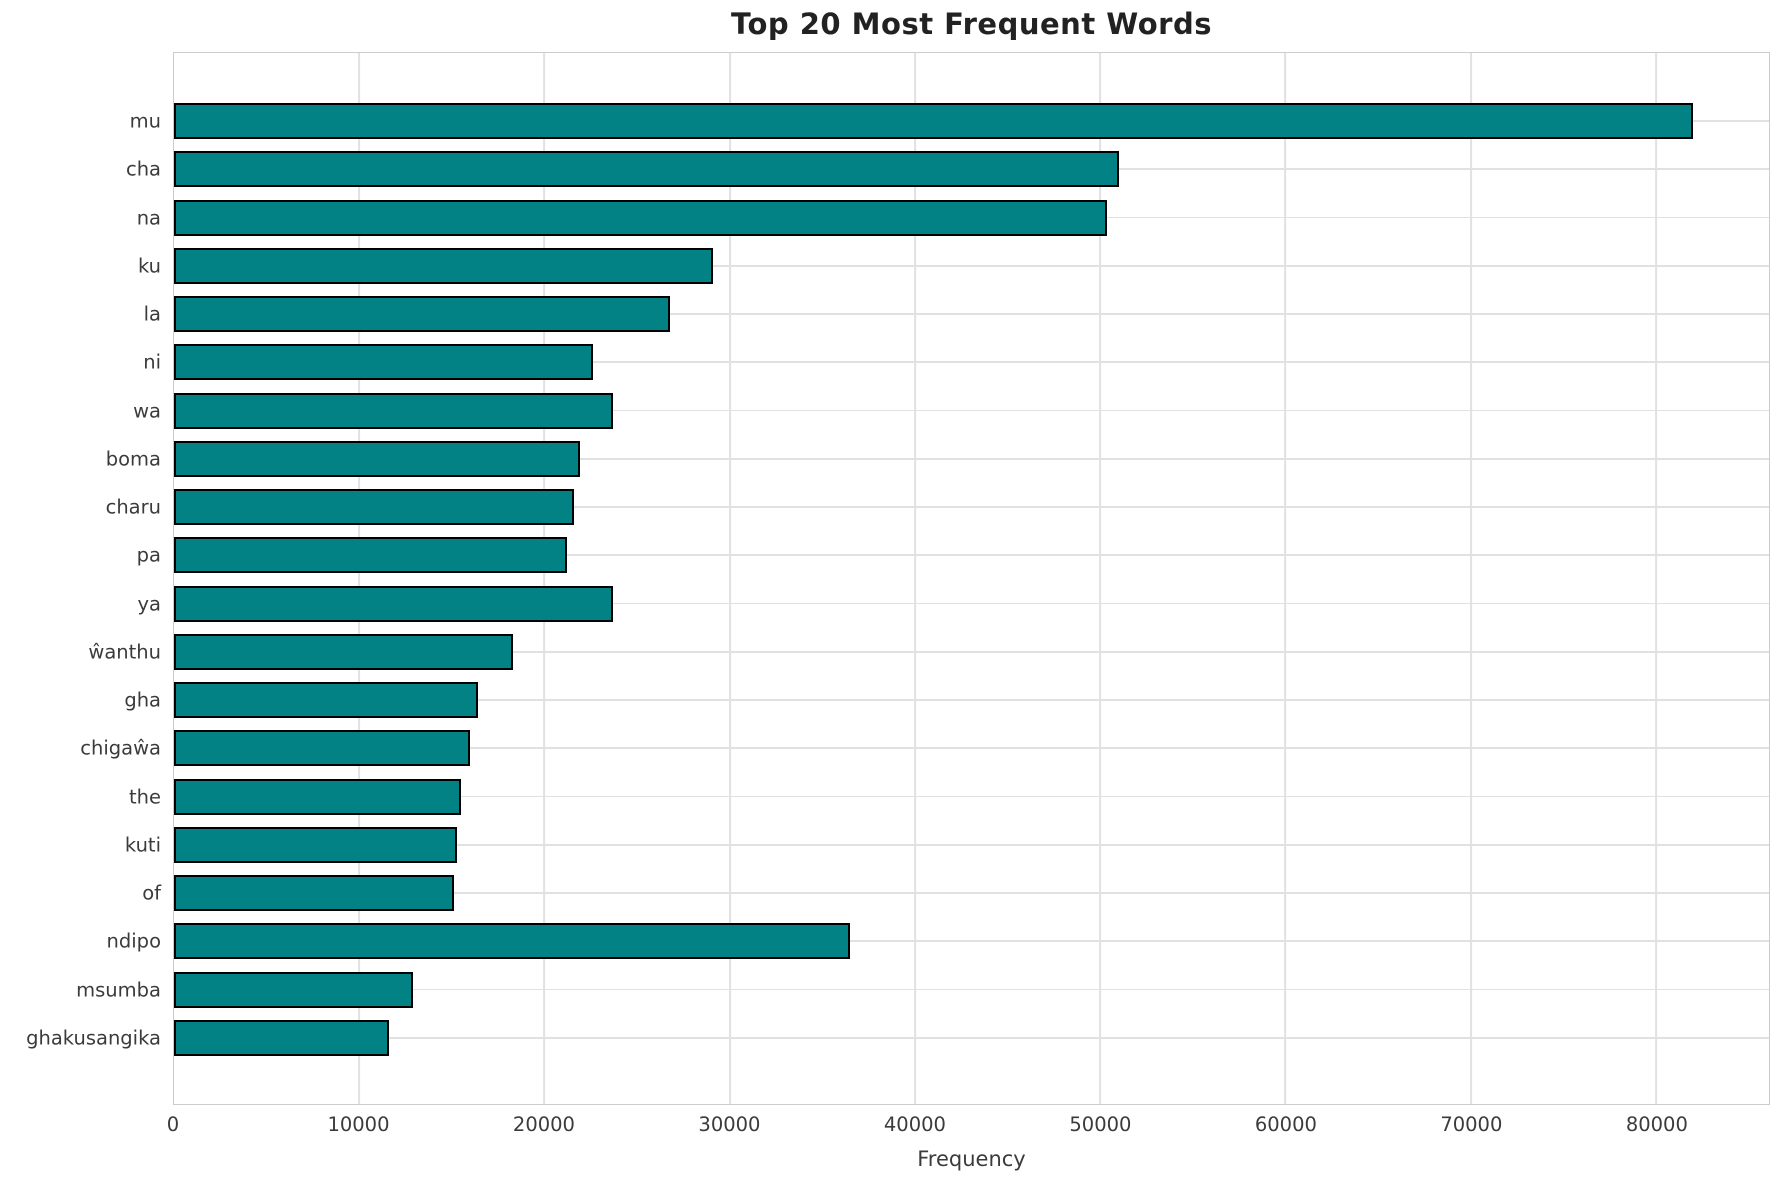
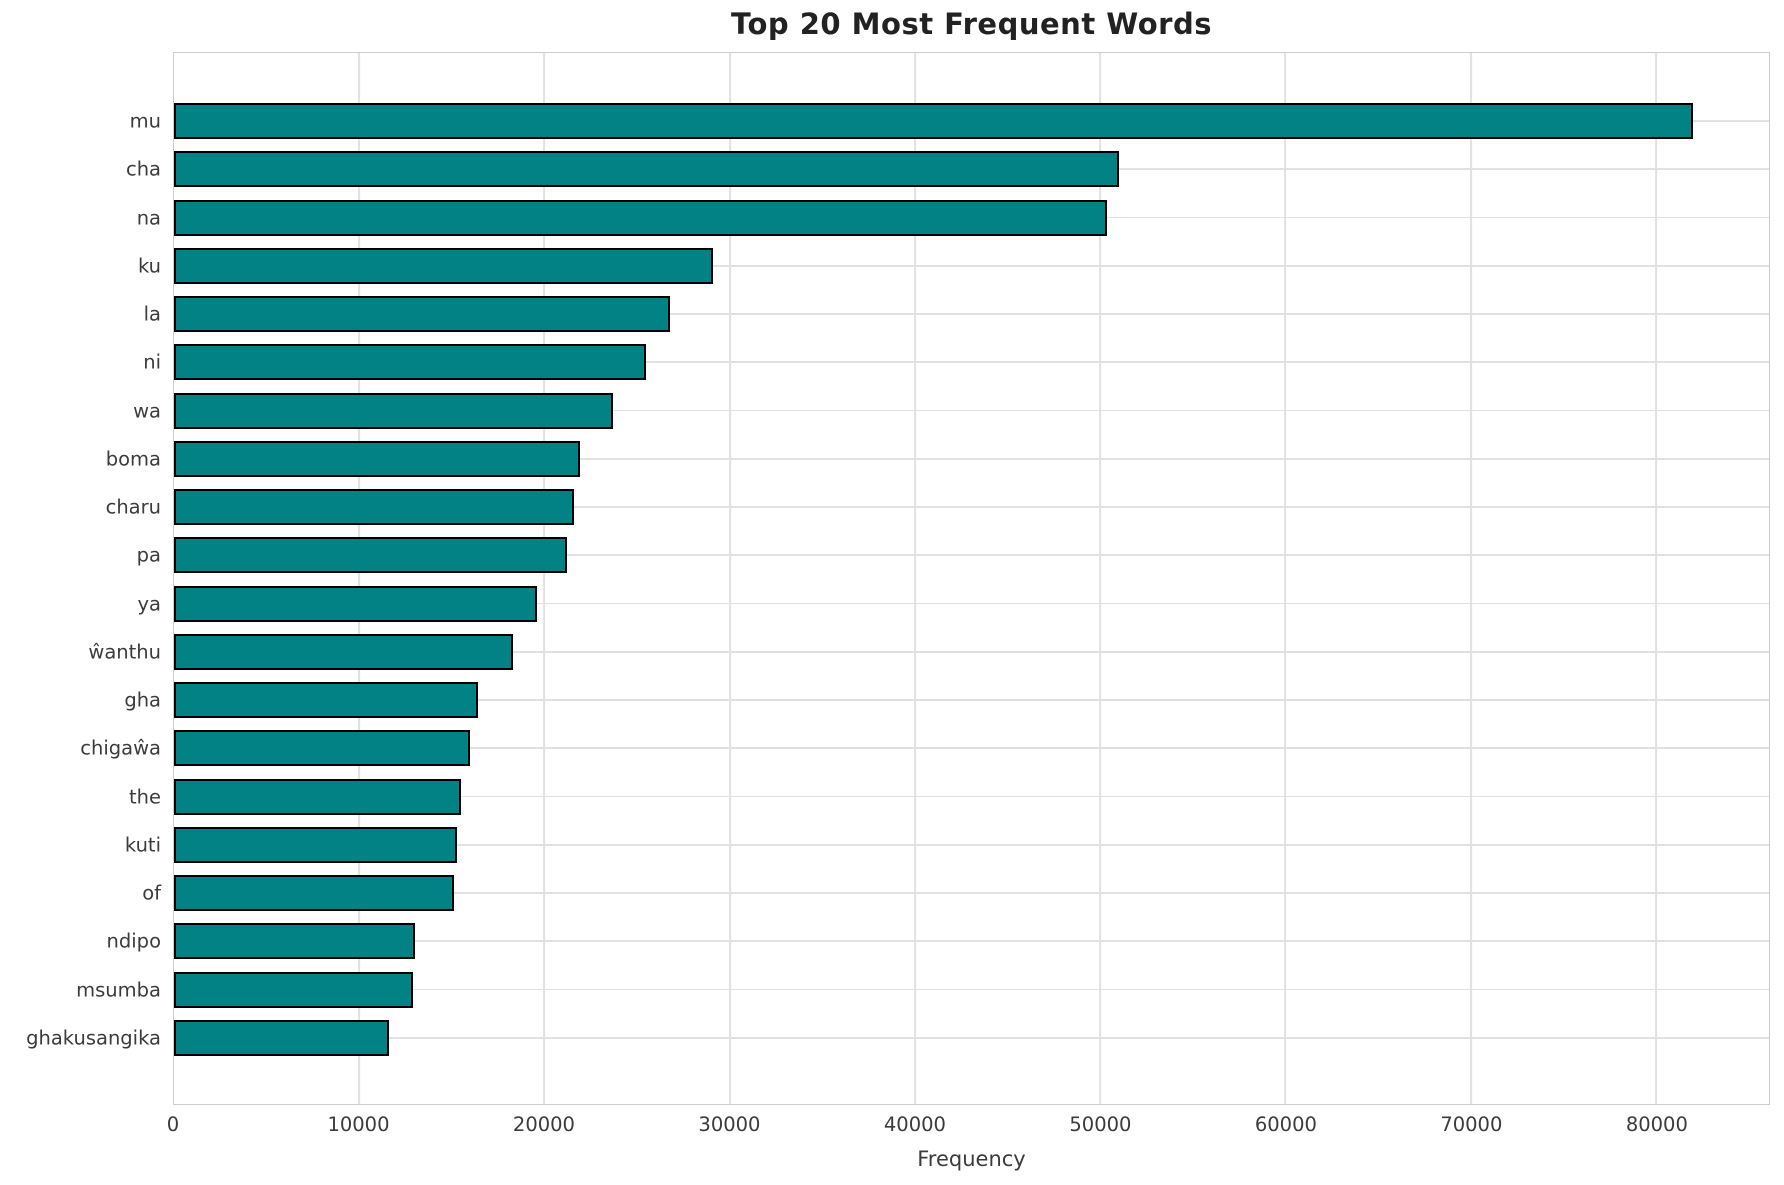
ni: 22600 -> 25500
ya: 23700 -> 19600
ndipo: 36500 -> 13000
